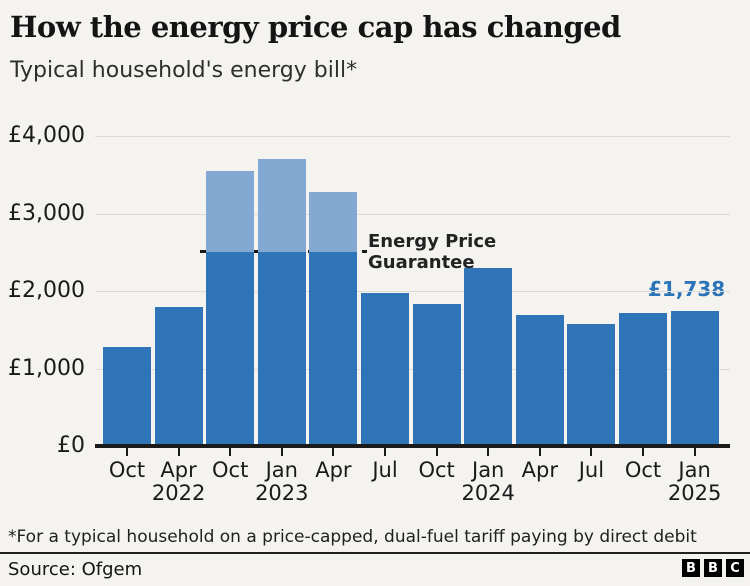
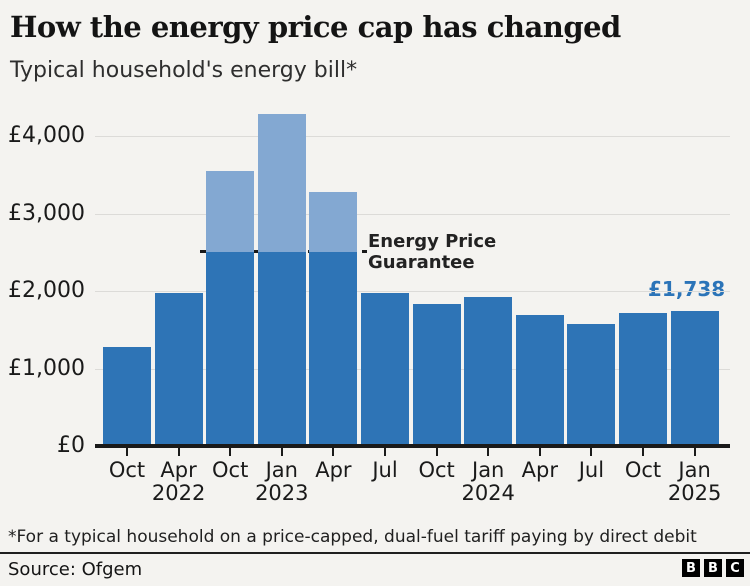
Apr 2022: £1800 -> £2000
Jan 2023: £3700 -> £4300
Jan 2024: £2300 -> £1900
